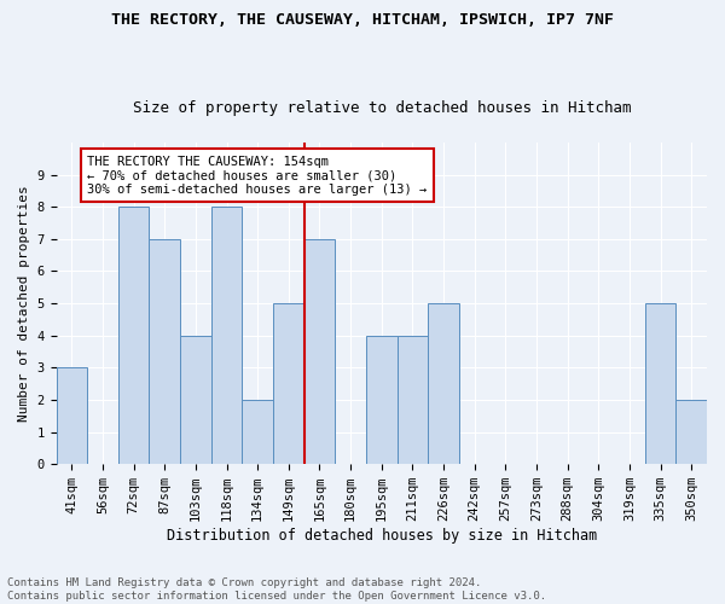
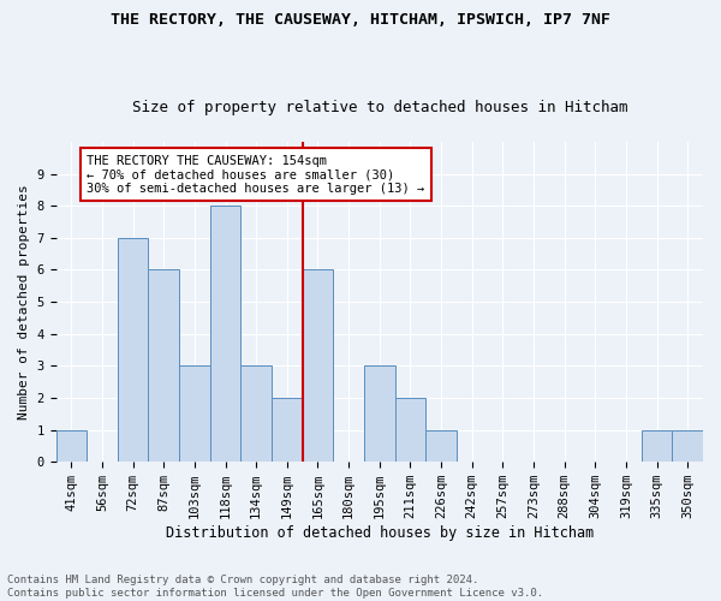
41sqm: 3 -> 1
72sqm: 8 -> 7
87sqm: 7 -> 6
103sqm: 4 -> 3
134sqm: 2 -> 3
149sqm: 5 -> 2
165sqm: 7 -> 6
195sqm: 4 -> 3
211sqm: 4 -> 2
226sqm: 5 -> 1
335sqm: 5 -> 1
350sqm: 2 -> 1
